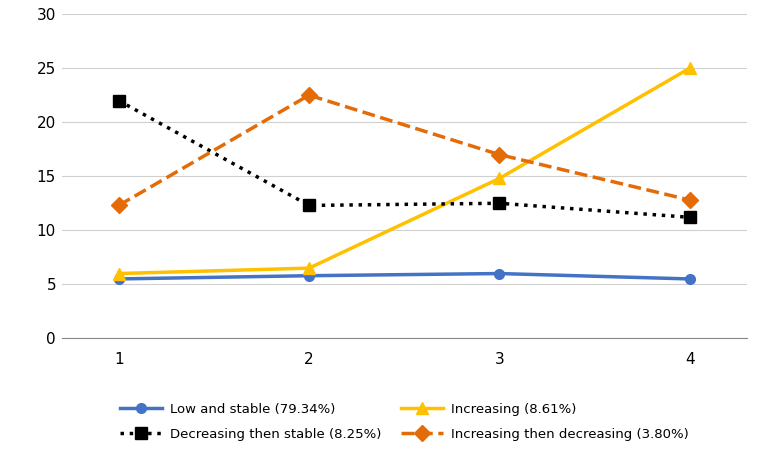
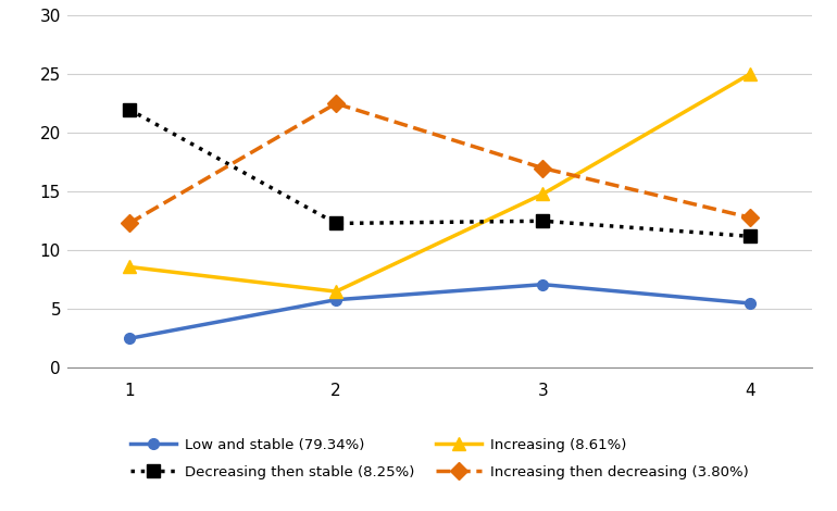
Low and stable (79.34%)/1: 5.5 -> 2.5
Increasing (8.61%)/1: 6.0 -> 8.6
Low and stable (79.34%)/3: 6.0 -> 7.1
